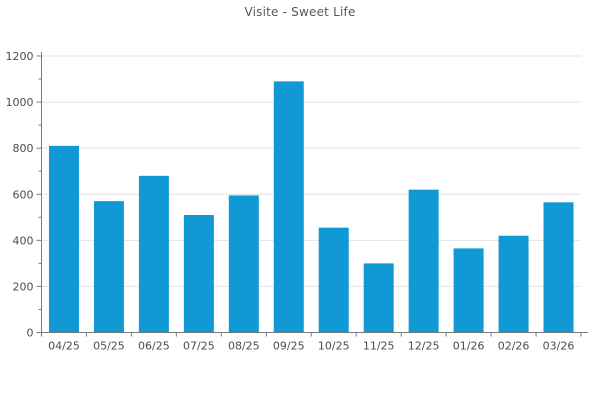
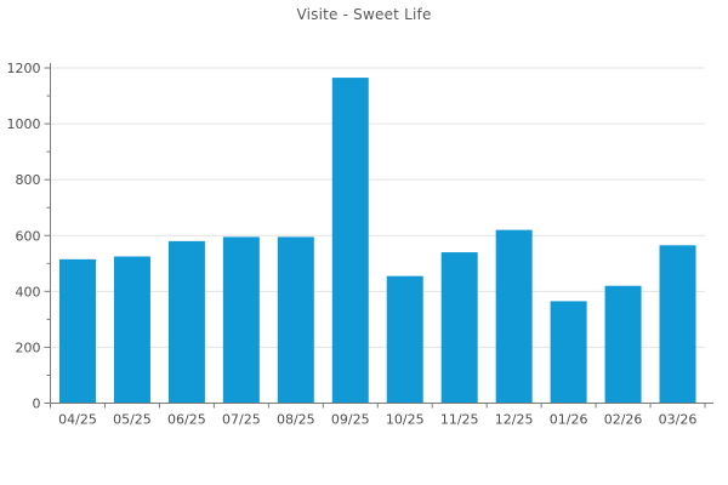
04/25: 810 -> 520
05/25: 570 -> 520
06/25: 680 -> 580
07/25: 510 -> 600
09/25: 1090 -> 1160
11/25: 300 -> 540
